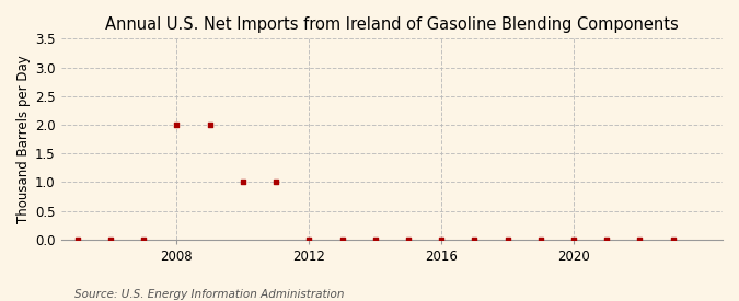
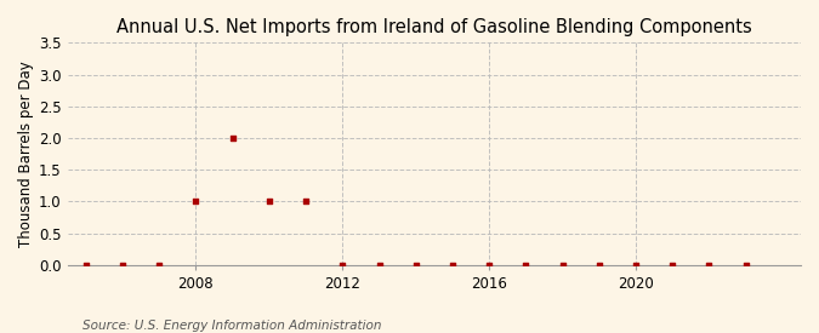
2008: 2 -> 1
